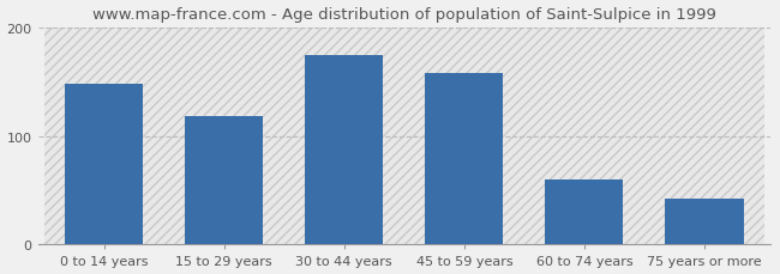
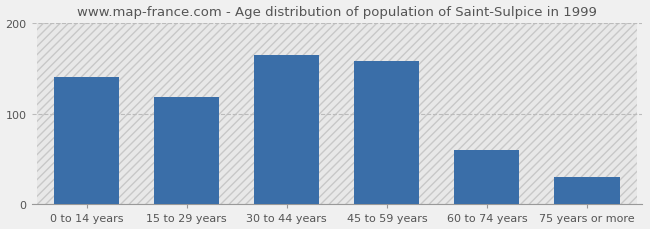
0 to 14 years: 148 -> 140
30 to 44 years: 174 -> 165
75 years or more: 42 -> 30
